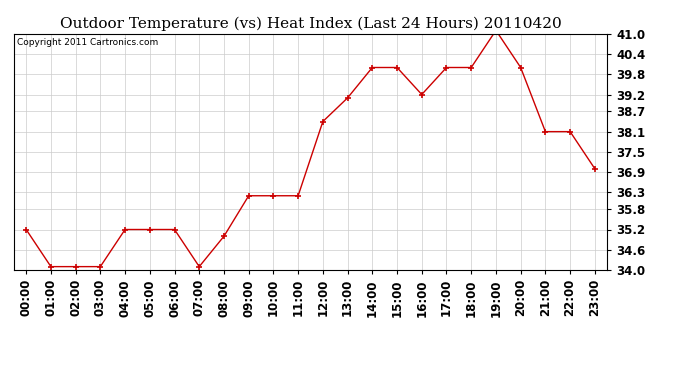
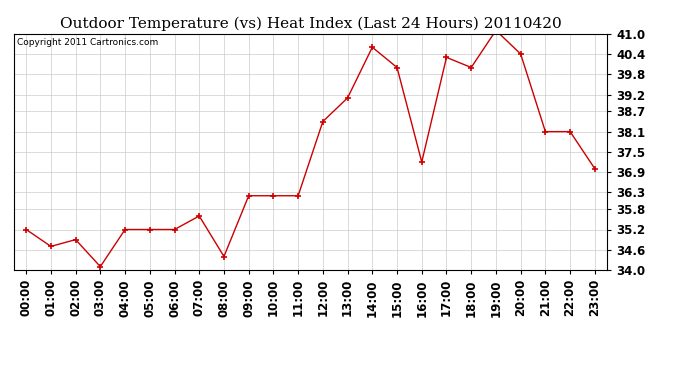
01:00: 34.1 -> 34.7
02:00: 34.1 -> 34.9
07:00: 34.1 -> 35.6
08:00: 35.0 -> 34.4
14:00: 40.0 -> 40.6
16:00: 39.2 -> 37.2
17:00: 40.0 -> 40.3
20:00: 40.0 -> 40.4
